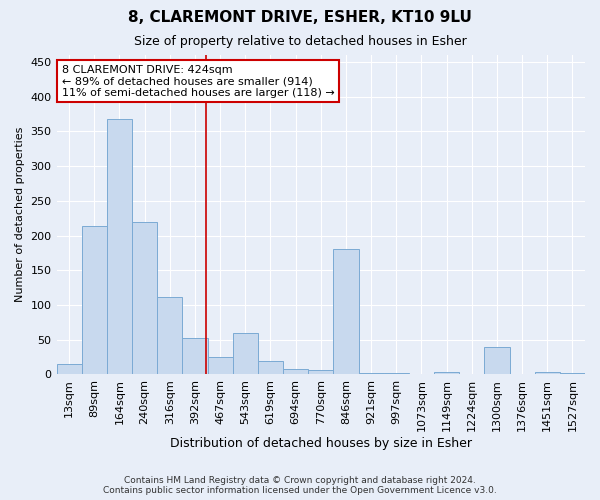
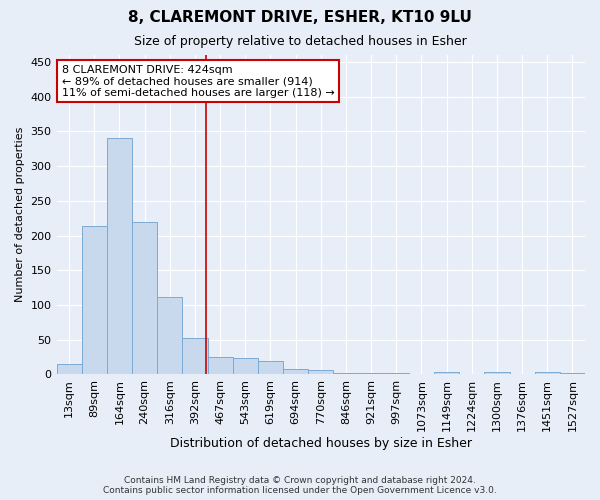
164sqm: 368 -> 340
543sqm: 60 -> 24
846sqm: 180 -> 2
1300sqm: 40 -> 3
